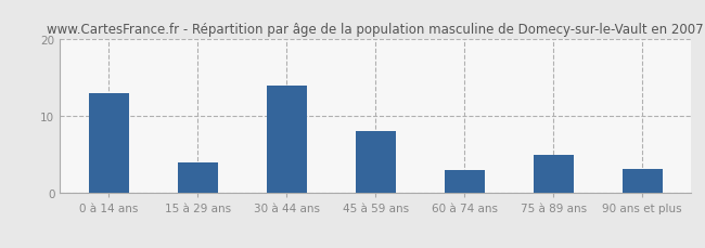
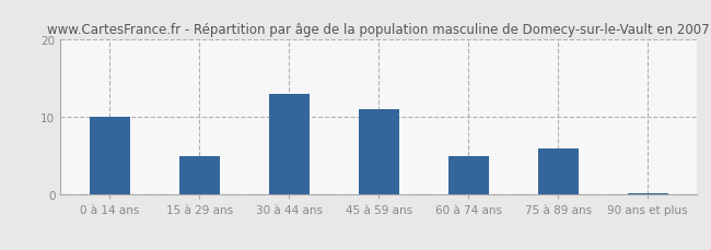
0 à 14 ans: 13.0 -> 10.0
15 à 29 ans: 4.0 -> 5.0
30 à 44 ans: 14.0 -> 13.0
45 à 59 ans: 8.0 -> 11.0
60 à 74 ans: 3.0 -> 5.0
75 à 89 ans: 5.0 -> 6.0
90 ans et plus: 3.2 -> 0.2
